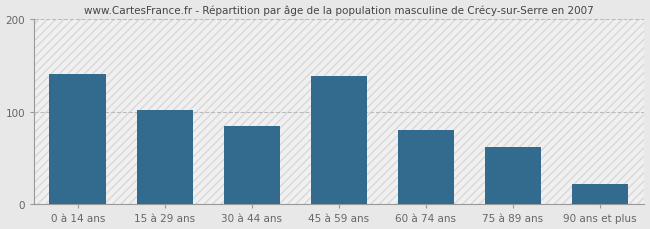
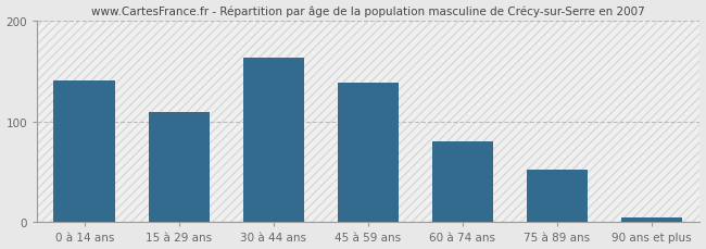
15 à 29 ans: 102 -> 109
30 à 44 ans: 84 -> 163
75 à 89 ans: 62 -> 52
90 ans et plus: 22 -> 5
